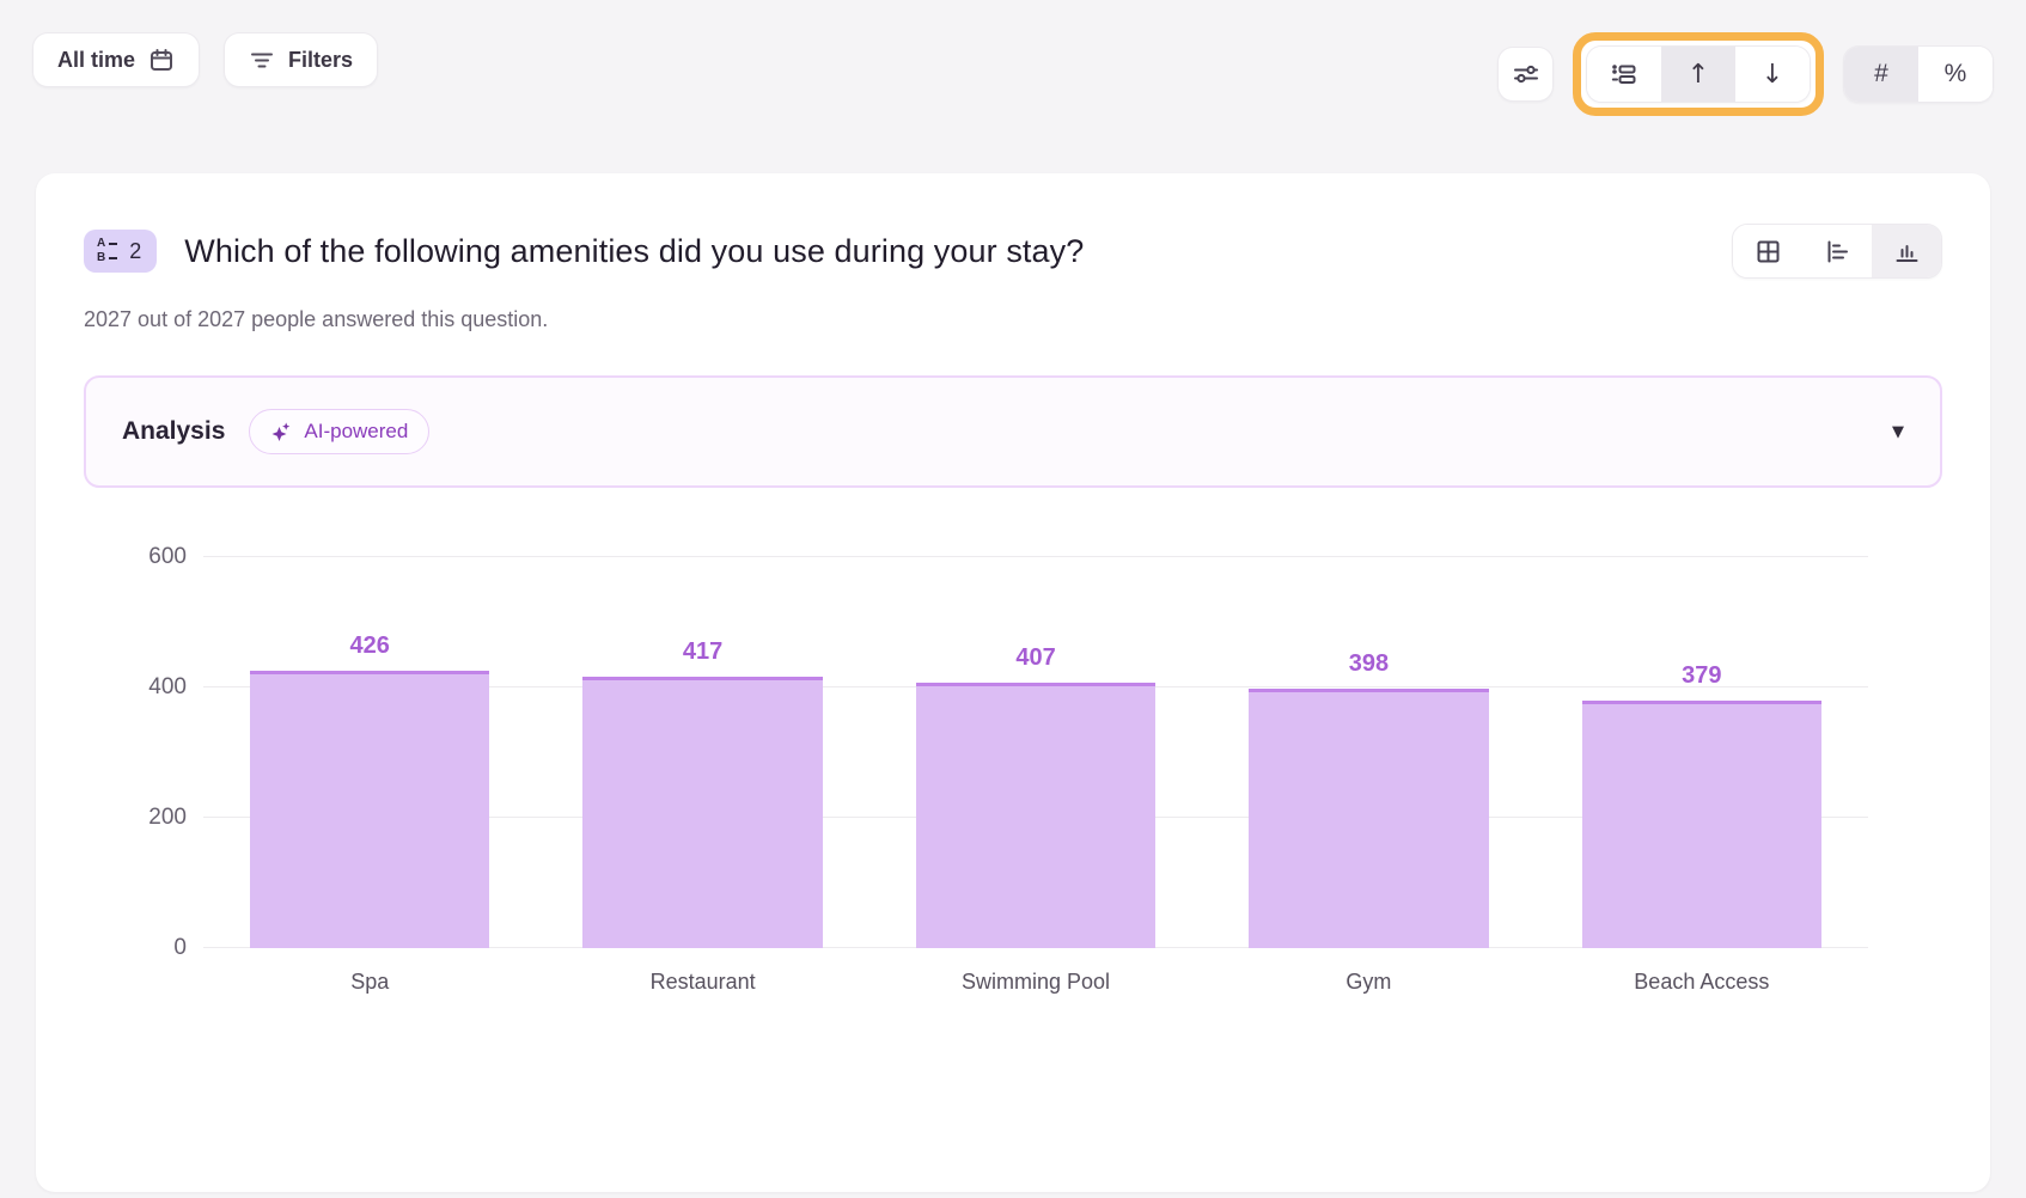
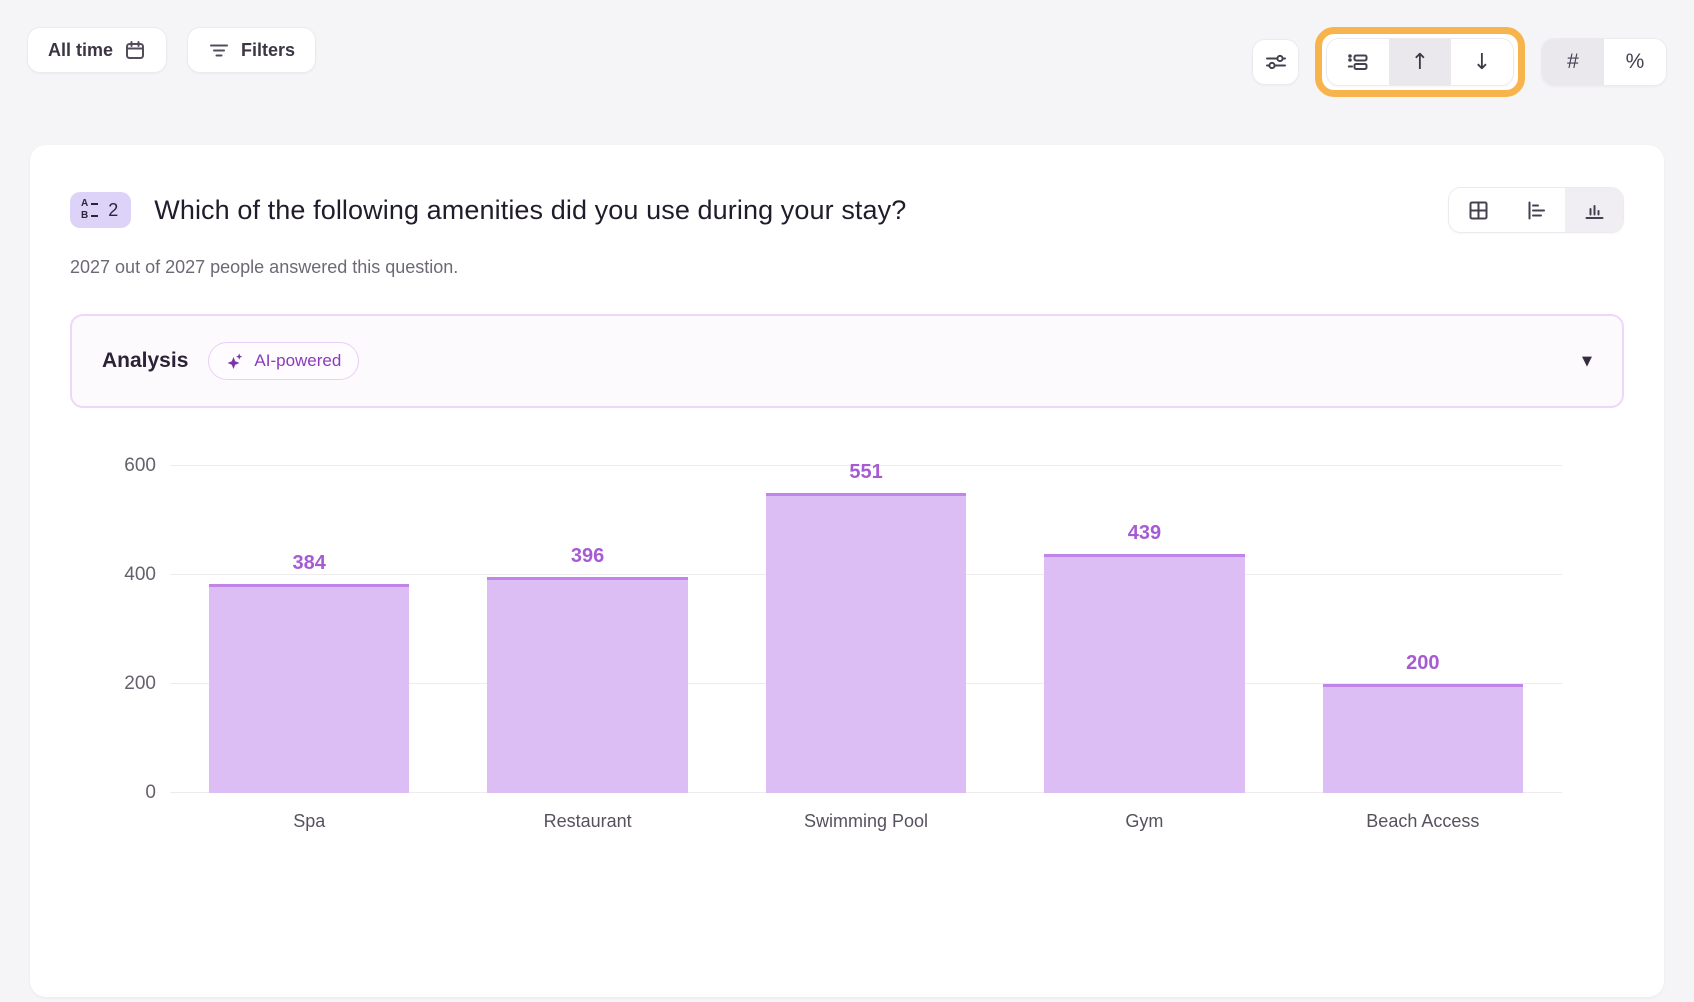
Spa: 426 -> 384
Restaurant: 417 -> 396
Swimming Pool: 407 -> 551
Gym: 398 -> 439
Beach Access: 379 -> 200
